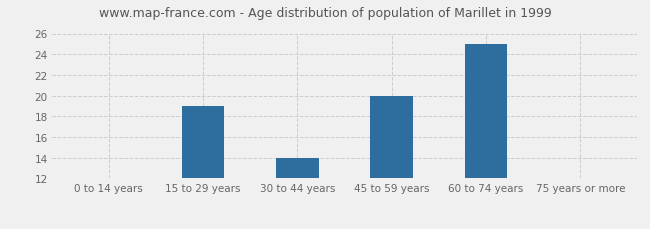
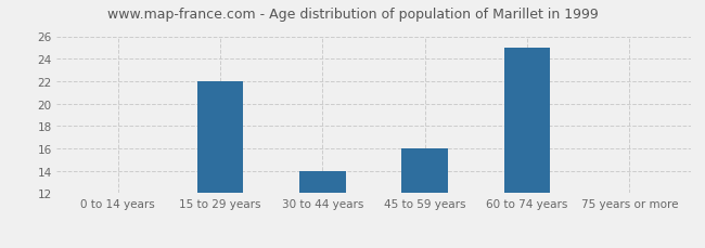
15 to 29 years: 19 -> 22
45 to 59 years: 20 -> 16
